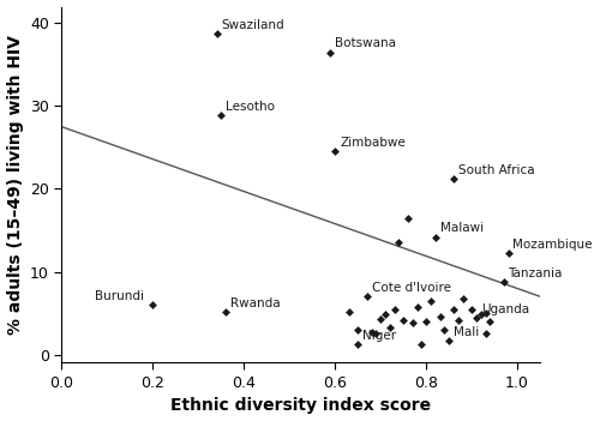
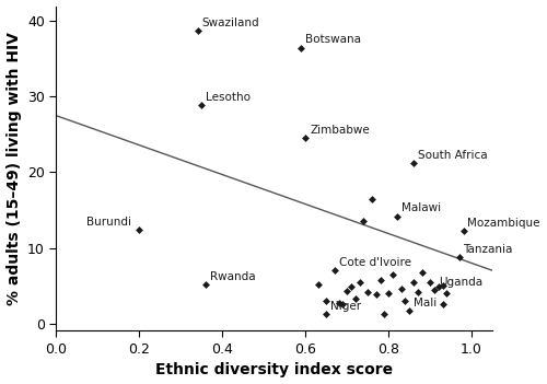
0.2: 6.0 -> 12.4
